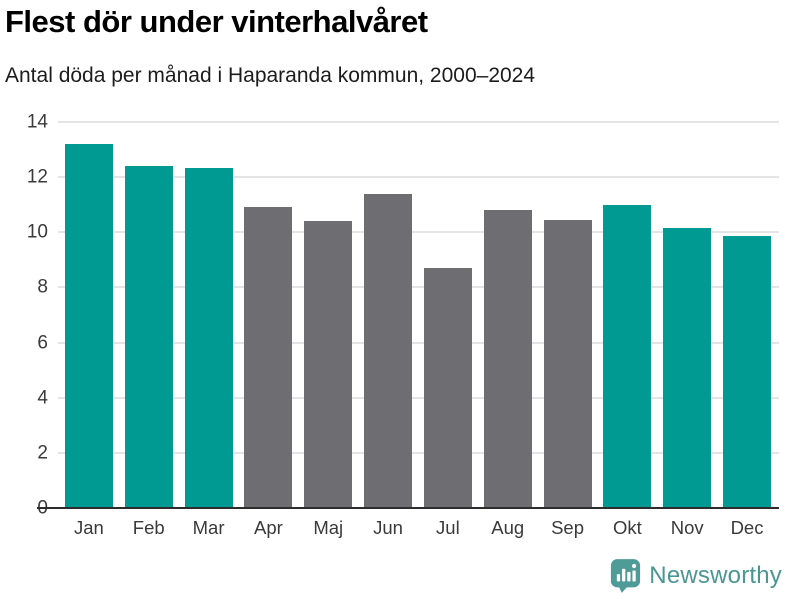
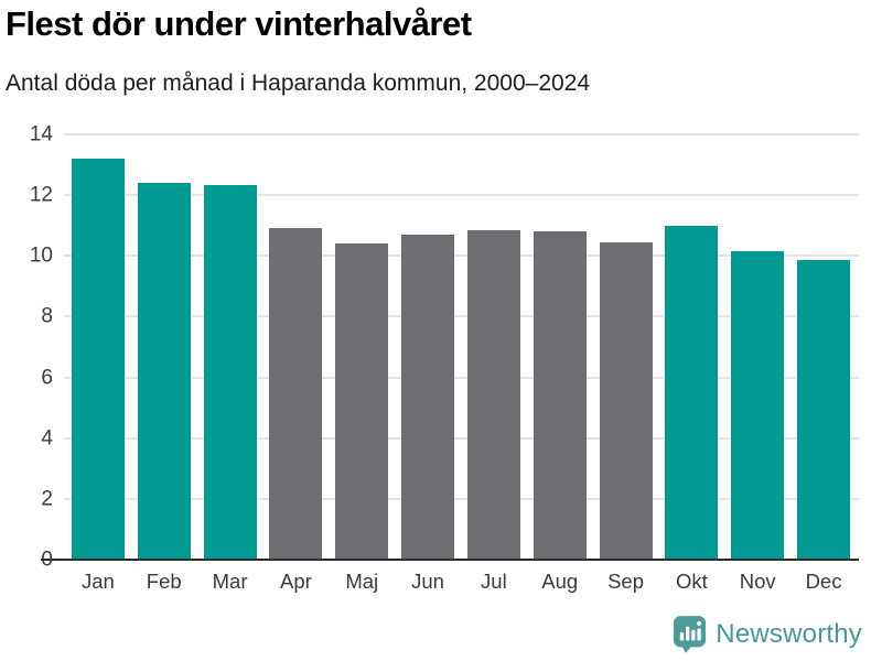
Jun: 11.4 -> 10.7
Jul: 8.7 -> 10.8
